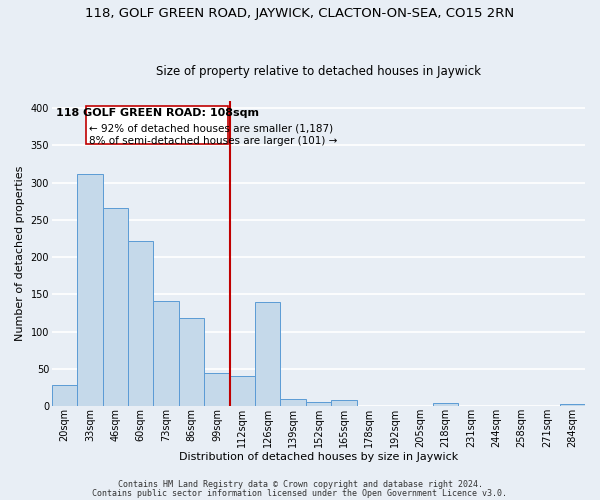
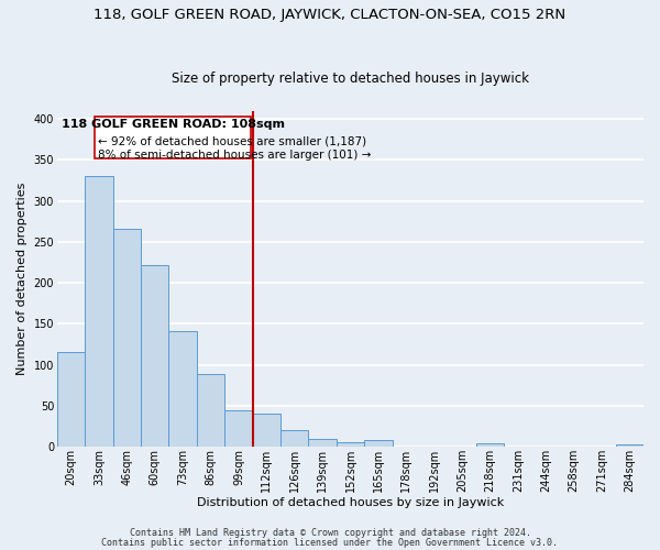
20sqm: 28 -> 116
33sqm: 312 -> 330
86sqm: 118 -> 89
126sqm: 140 -> 20
